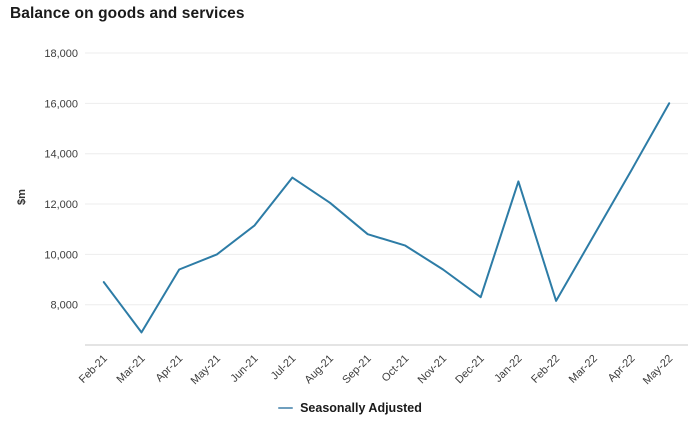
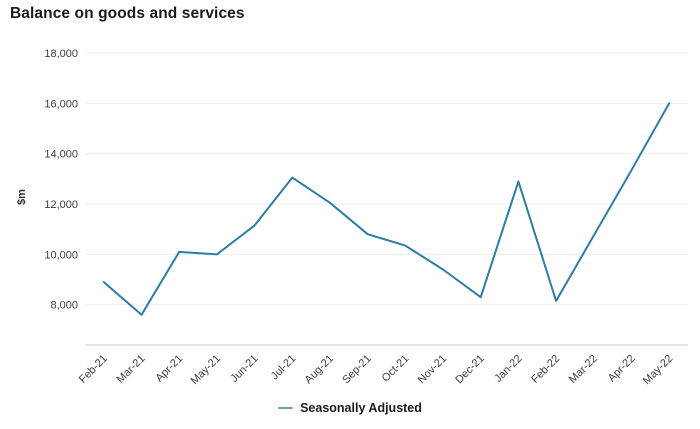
Mar-21: 6900 -> 7600
Apr-21: 9400 -> 10100
